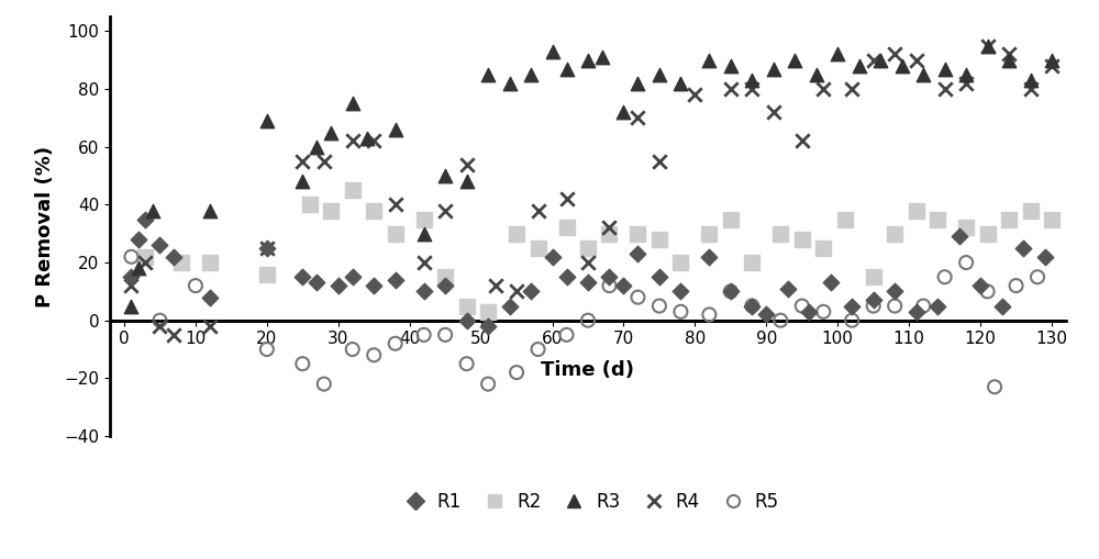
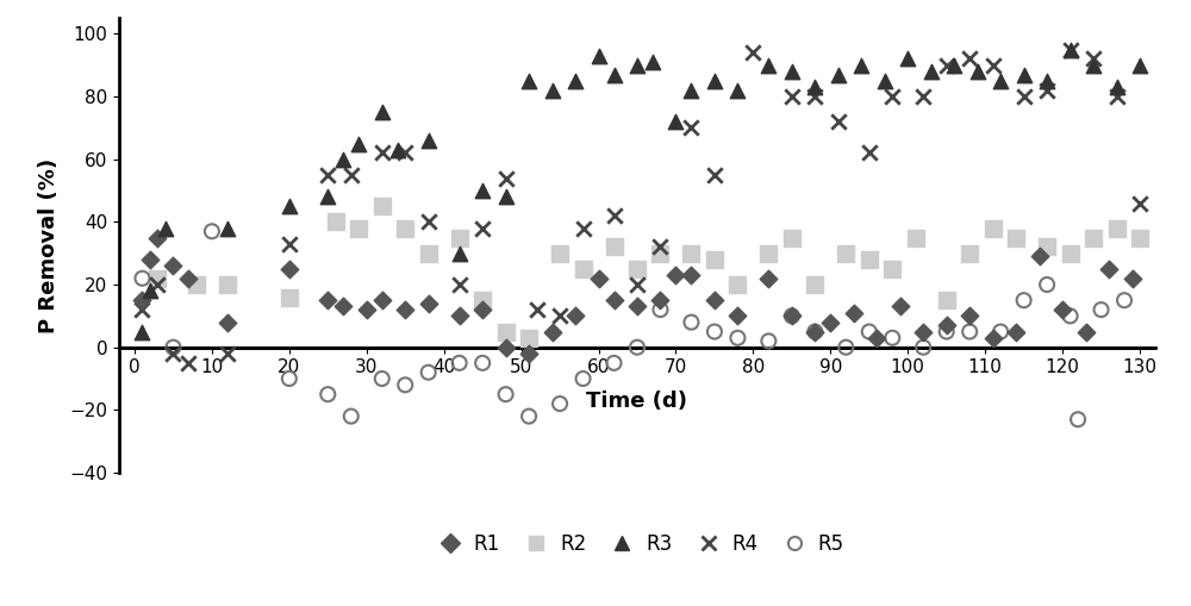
R5/10: 12 -> 37
R3/20: 69 -> 45
R4/20: 25 -> 33
R1/70: 12 -> 23
R4/80: 78 -> 94
R1/90: 2 -> 8
R4/130: 88 -> 46
